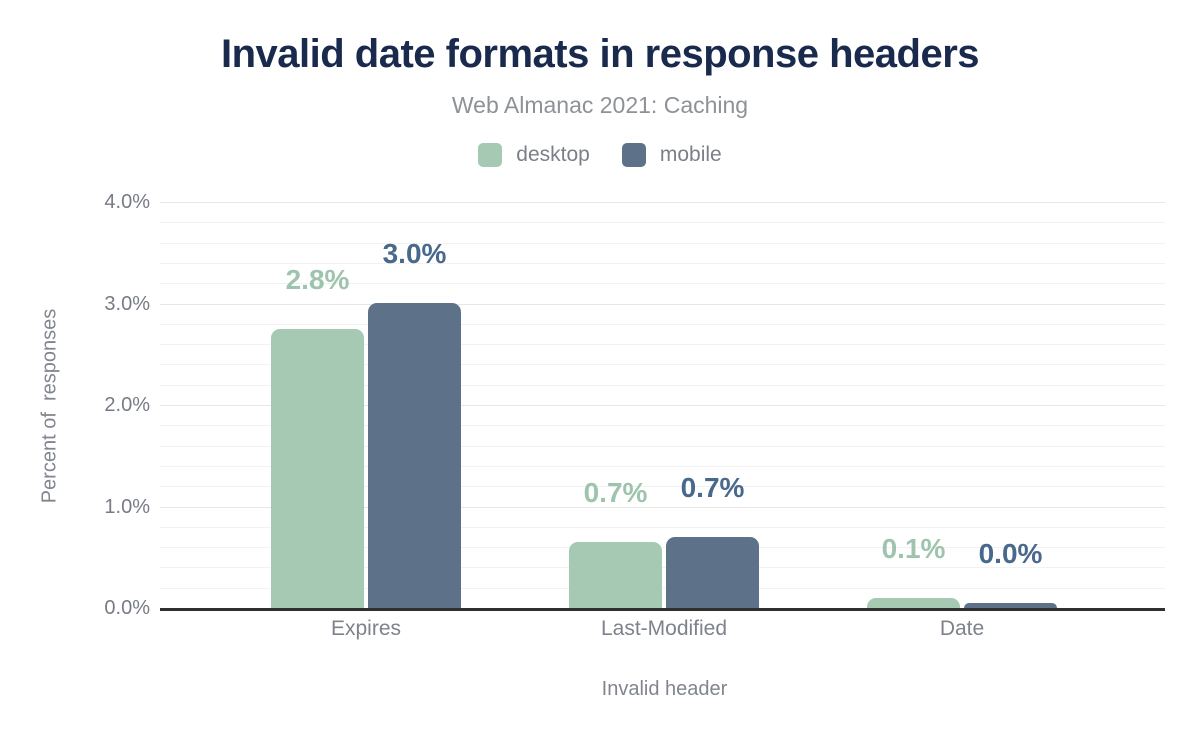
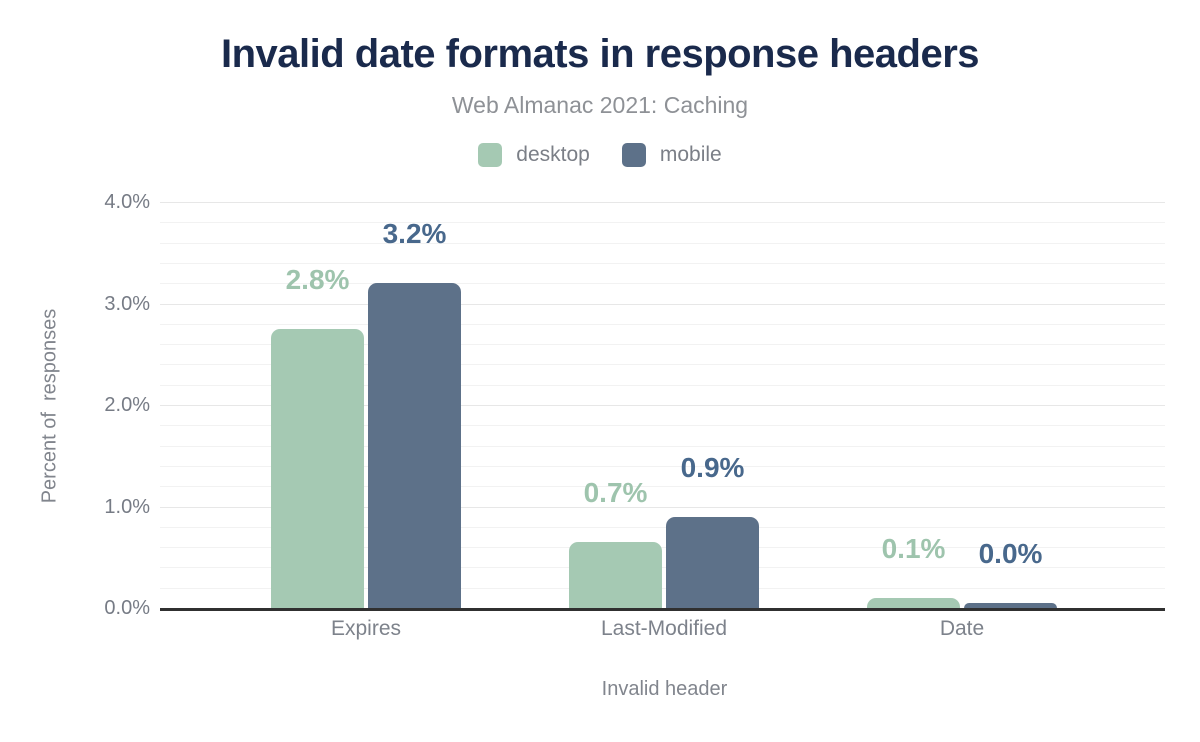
mobile/Expires: 3.0% -> 3.2%
mobile/Last-Modified: 0.7% -> 0.9%
